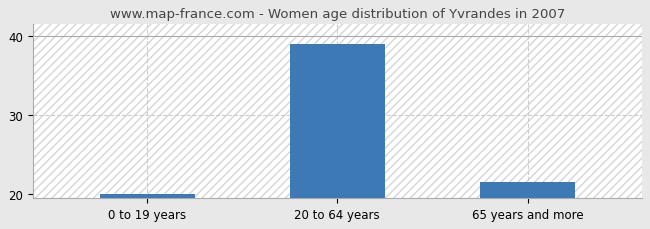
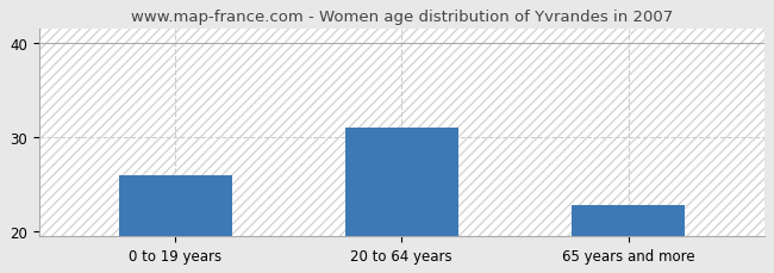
0 to 19 years: 20.0 -> 26.0
20 to 64 years: 39.0 -> 31.0
65 years and more: 21.5 -> 22.8
